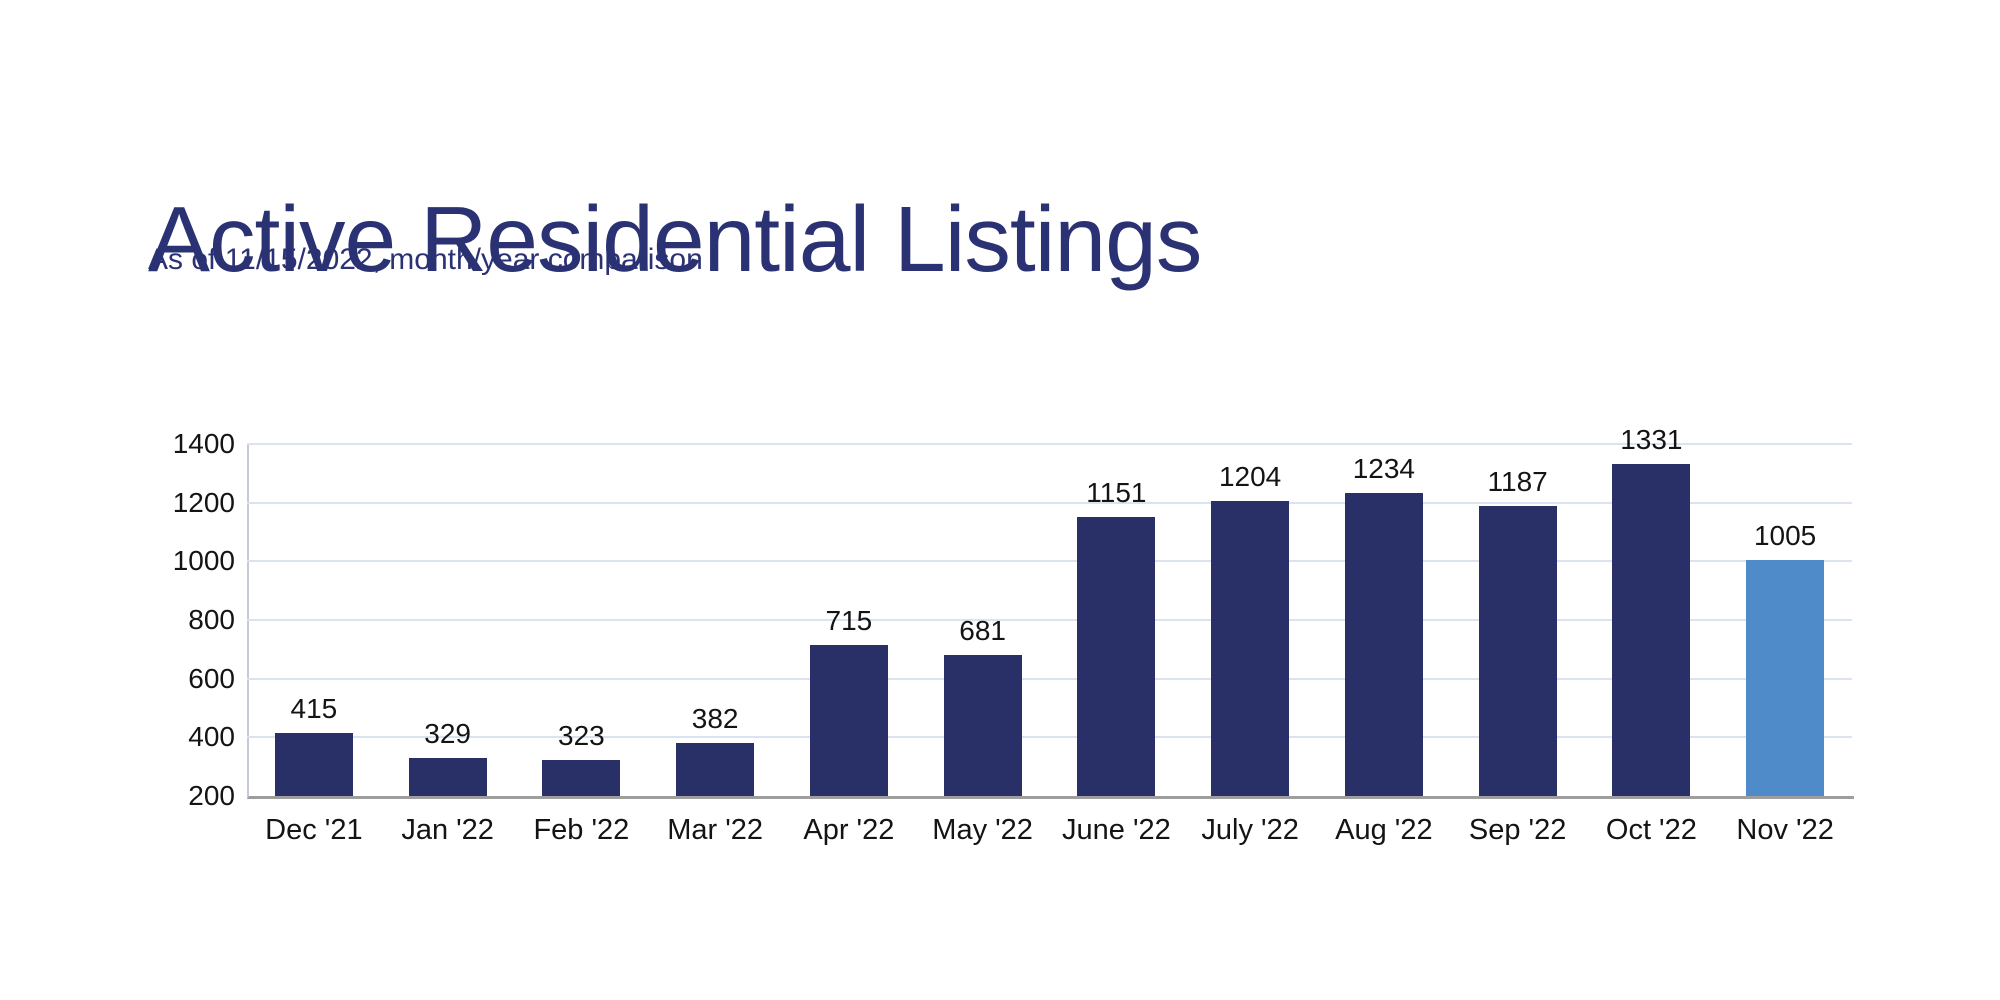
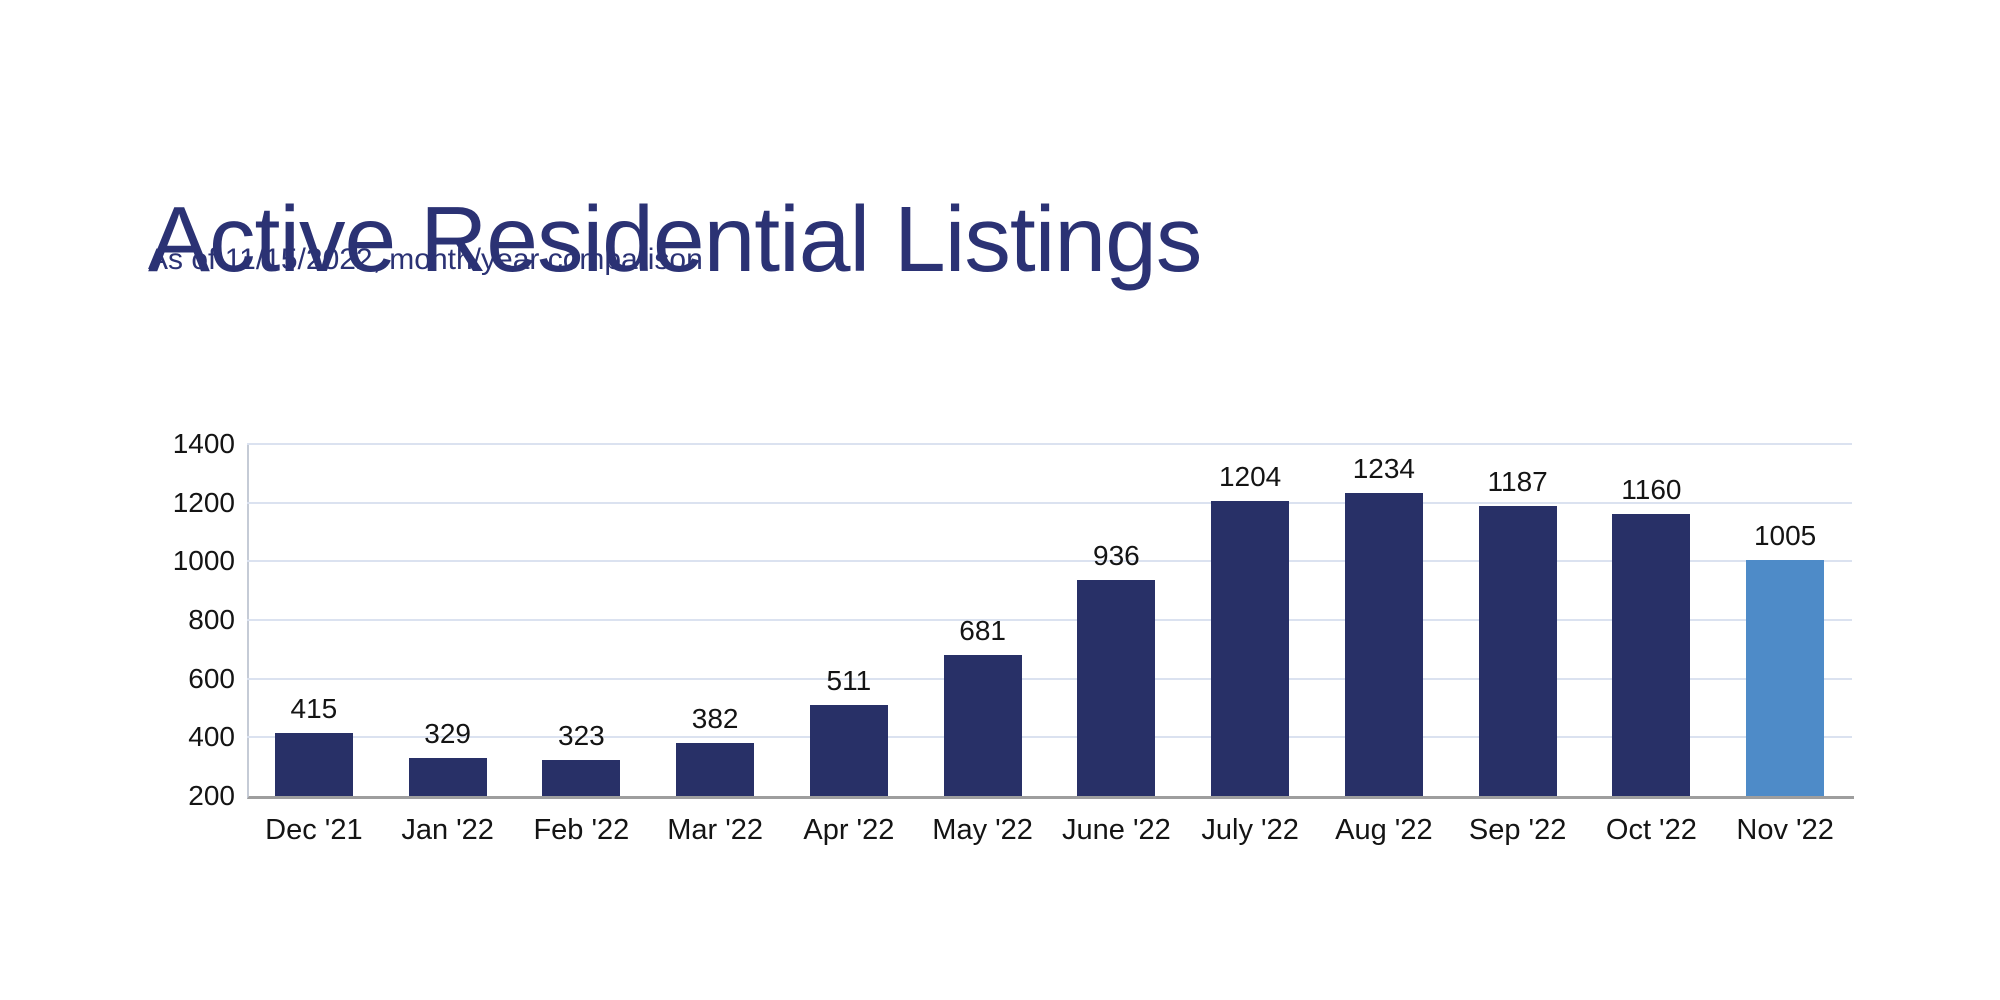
Apr '22: 715 -> 511
June '22: 1151 -> 936
Oct '22: 1331 -> 1160
